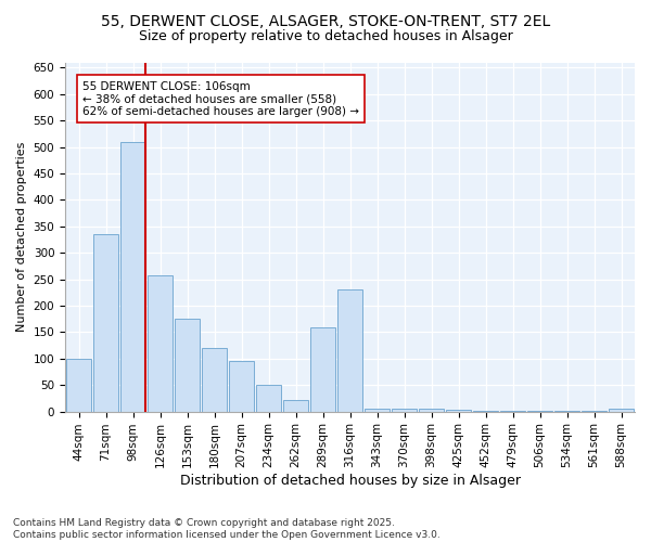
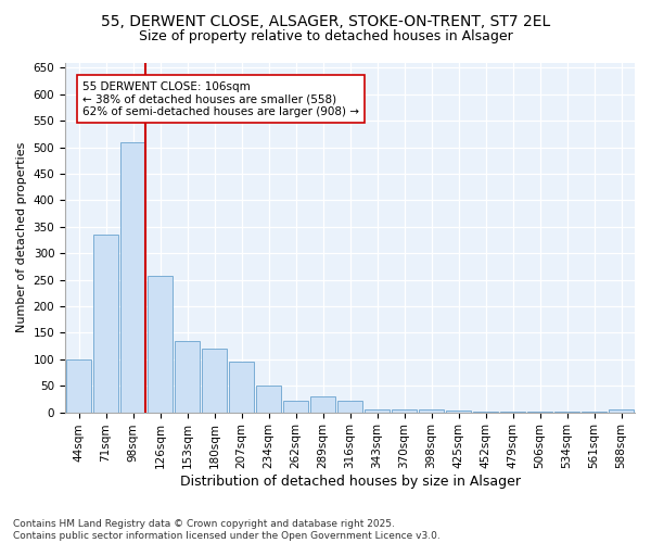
153sqm: 175 -> 135
289sqm: 160 -> 30
316sqm: 230 -> 22
